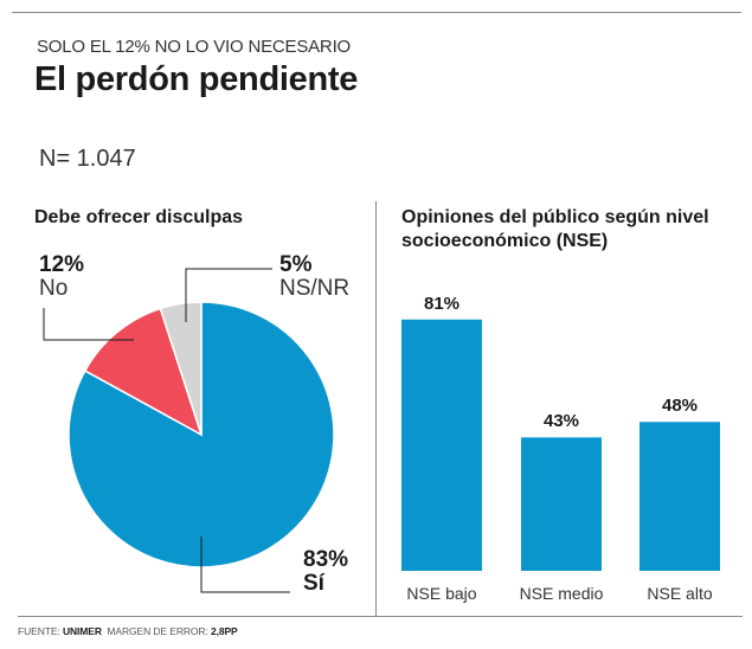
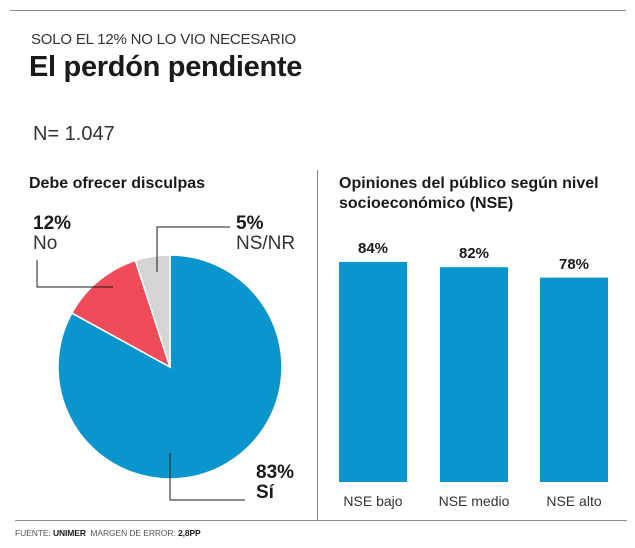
Opiniones del público según nivel socioeconómico (NSE)/NSE bajo: 81% -> 84%
Opiniones del público según nivel socioeconómico (NSE)/NSE medio: 43% -> 82%
Opiniones del público según nivel socioeconómico (NSE)/NSE alto: 48% -> 78%
